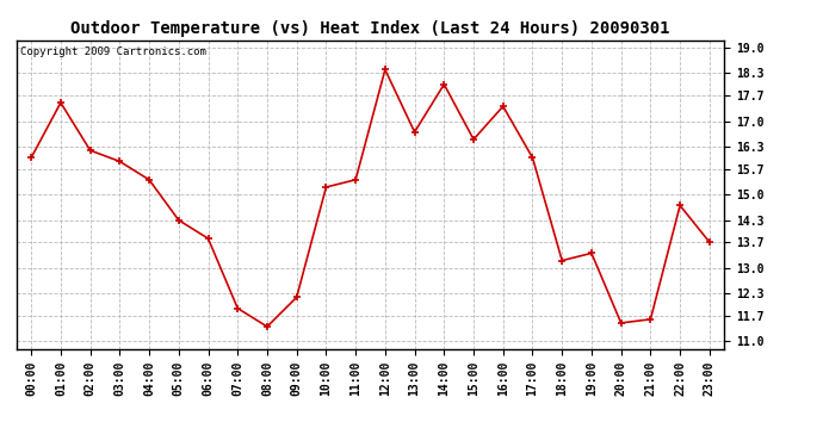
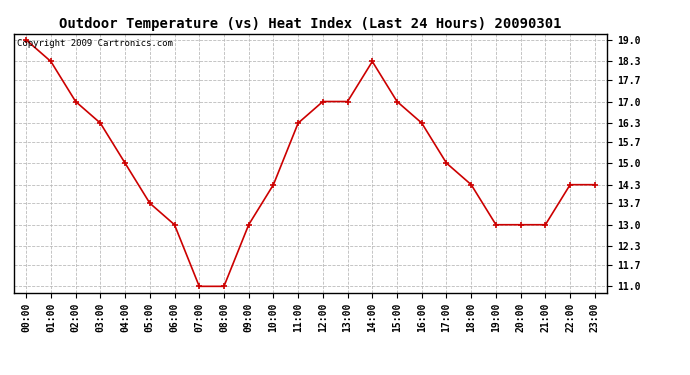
00:00: 16.0 -> 19.0
01:00: 17.5 -> 18.3
02:00: 16.2 -> 17.0
03:00: 15.9 -> 16.3
04:00: 15.4 -> 15.0
05:00: 14.3 -> 13.7
06:00: 13.8 -> 13.0
07:00: 11.9 -> 11.0
08:00: 11.4 -> 11.0
09:00: 12.2 -> 13.0
10:00: 15.2 -> 14.3
11:00: 15.4 -> 16.3
12:00: 18.4 -> 17.0
13:00: 16.7 -> 17.0
14:00: 18.0 -> 18.3
15:00: 16.5 -> 17.0
16:00: 17.4 -> 16.3
17:00: 16.0 -> 15.0
18:00: 13.2 -> 14.3
19:00: 13.4 -> 13.0
20:00: 11.5 -> 13.0
21:00: 11.6 -> 13.0
22:00: 14.7 -> 14.3
23:00: 13.7 -> 14.3
